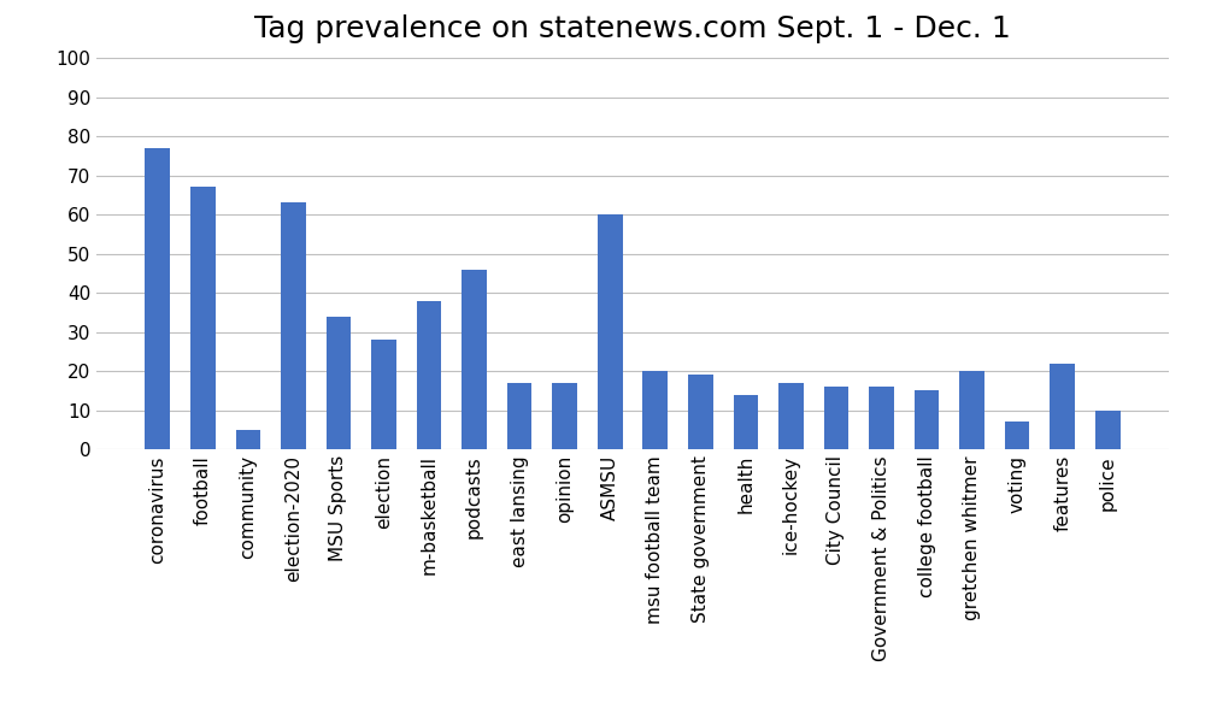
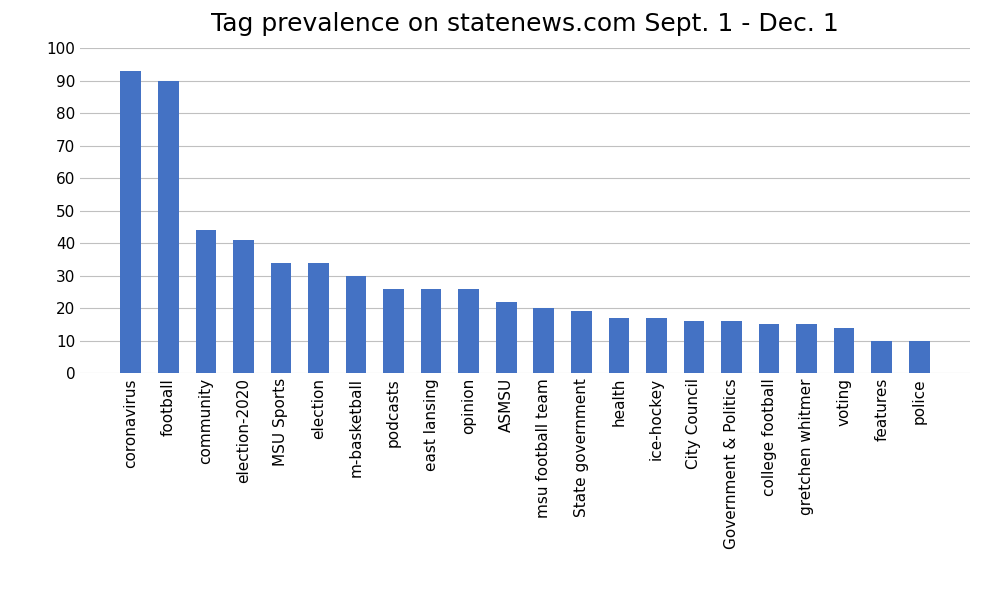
coronavirus: 77 -> 93
football: 67 -> 90
community: 5 -> 44
election-2020: 63 -> 41
election: 28 -> 34
m-basketball: 38 -> 30
podcasts: 46 -> 26
east lansing: 17 -> 26
opinion: 17 -> 26
ASMSU: 60 -> 22
health: 14 -> 17
gretchen whitmer: 20 -> 15
voting: 7 -> 14
features: 22 -> 10
